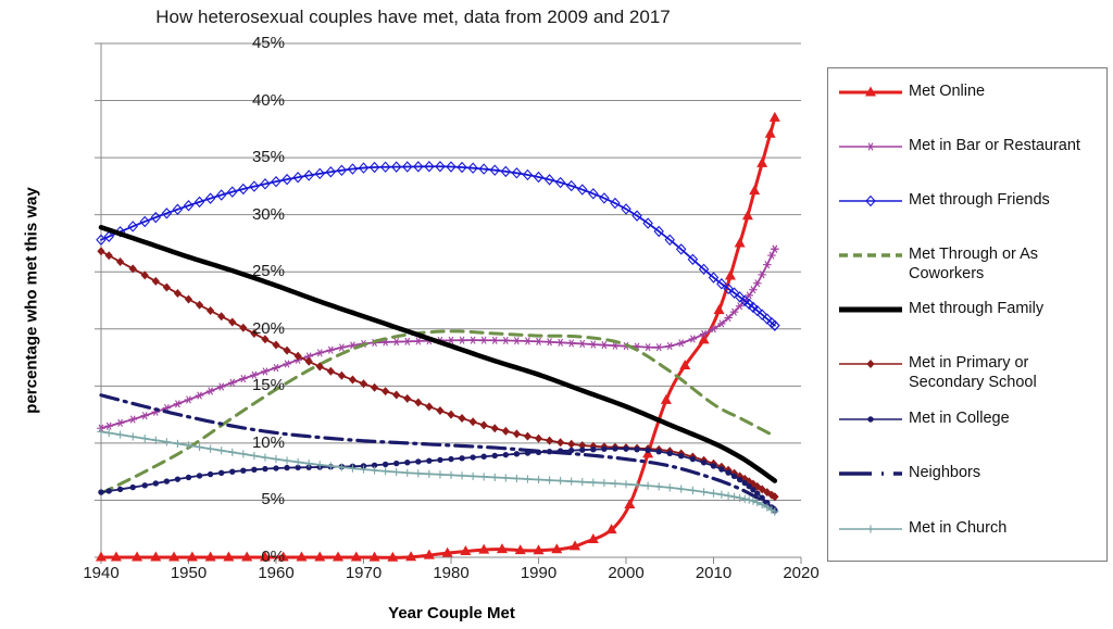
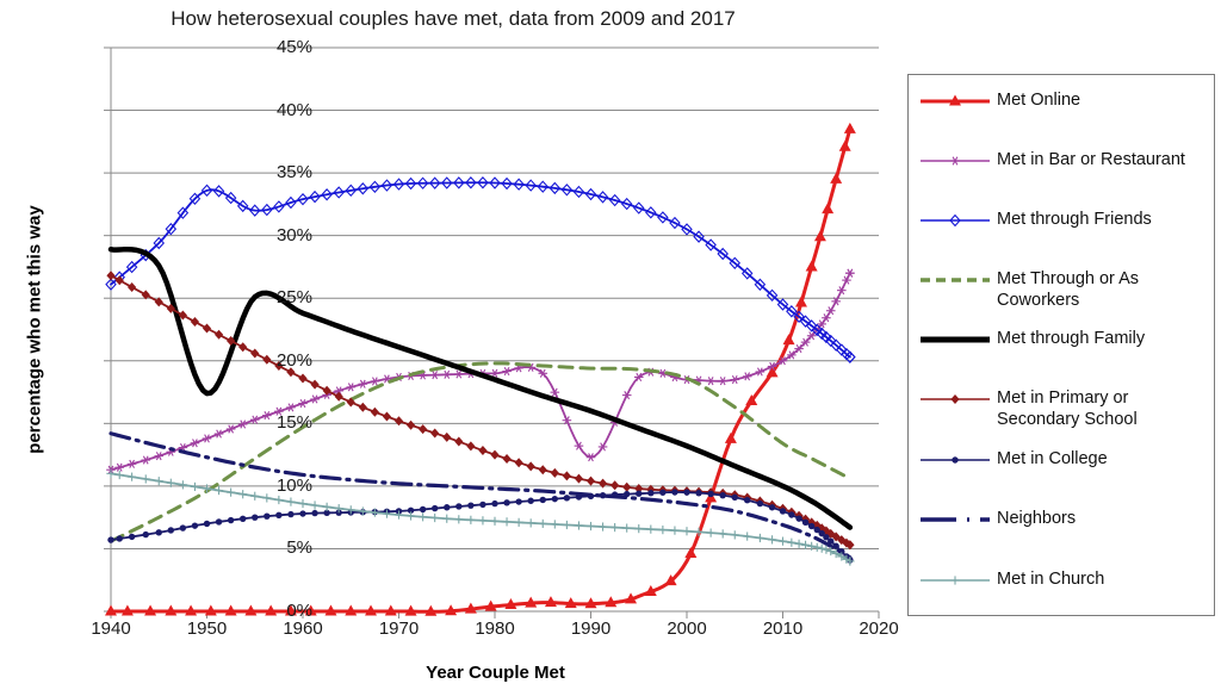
Met through Friends/1940: 27.8% -> 26.1%
Met through Friends/1950: 30.8% -> 33.6%
Met through Family/1950: 26.3% -> 17.4%
Met in Bar or Restaurant/1990: 18.9% -> 12.3%
